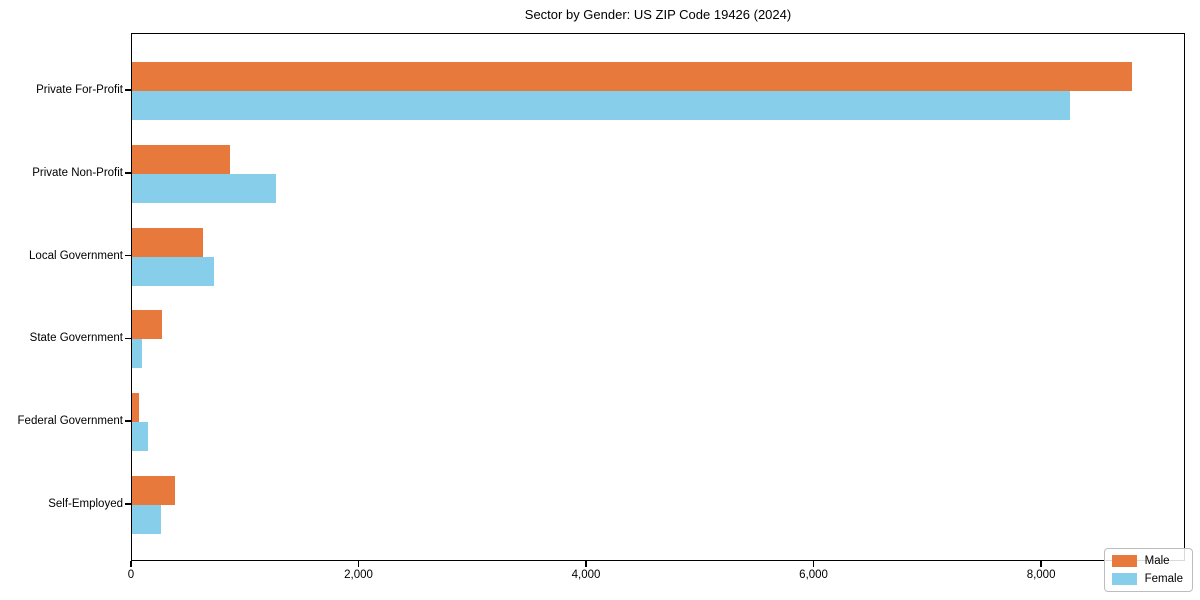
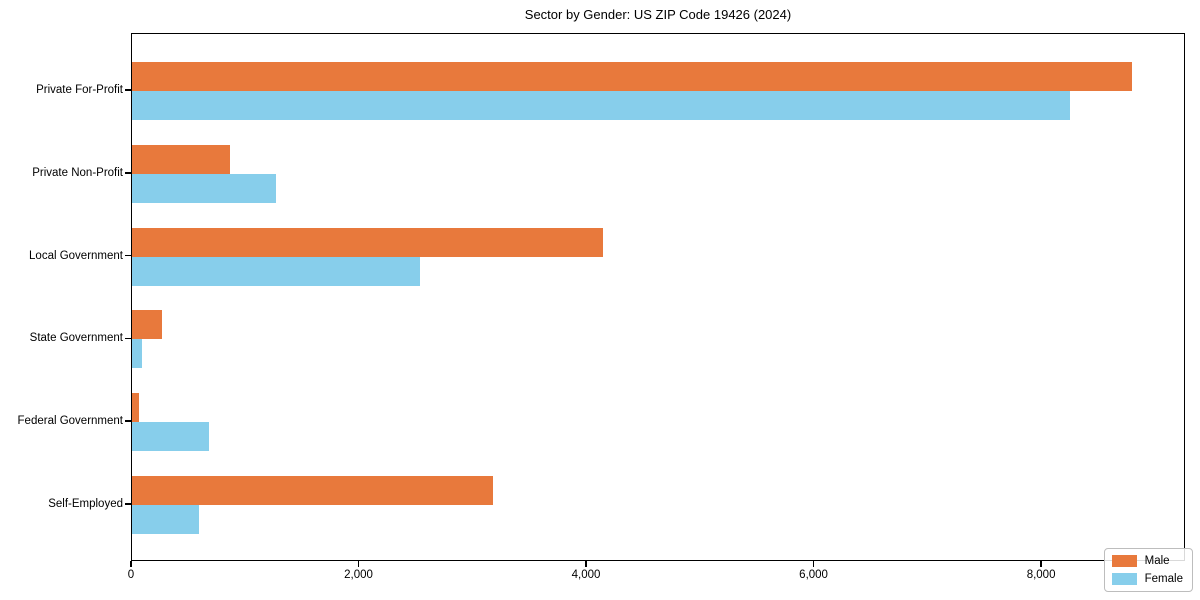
Male/Local Government: 620 -> 4150
Female/Local Government: 720 -> 2540
Female/Federal Government: 140 -> 680
Male/Self-Employed: 380 -> 3180
Female/Self-Employed: 260 -> 590
